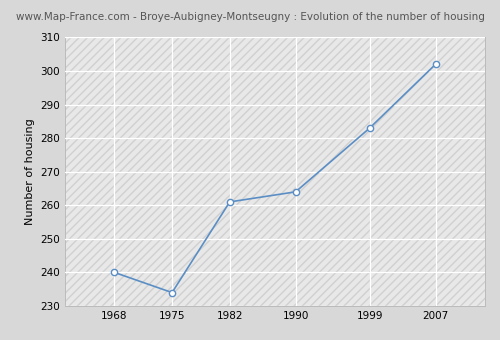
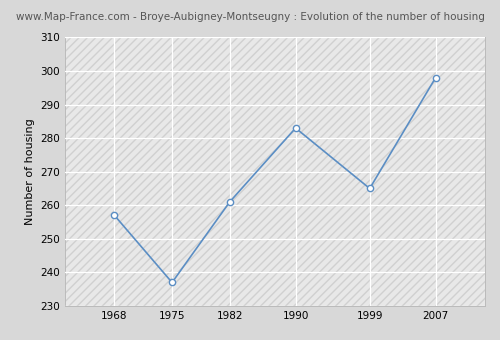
1968: 240 -> 257
1975: 234 -> 237
1990: 264 -> 283
1999: 283 -> 265
2007: 302 -> 298
